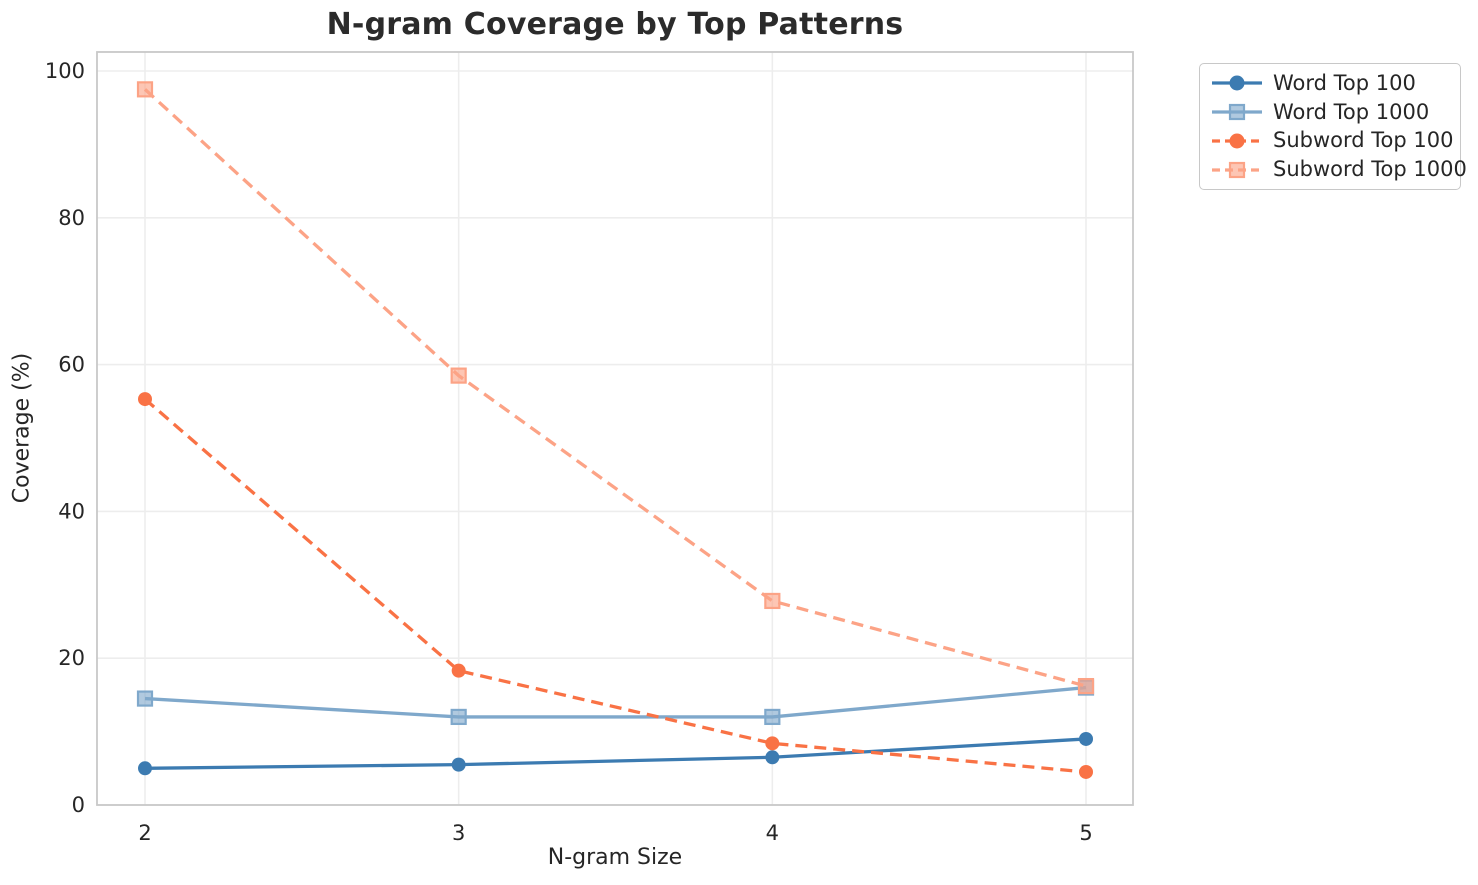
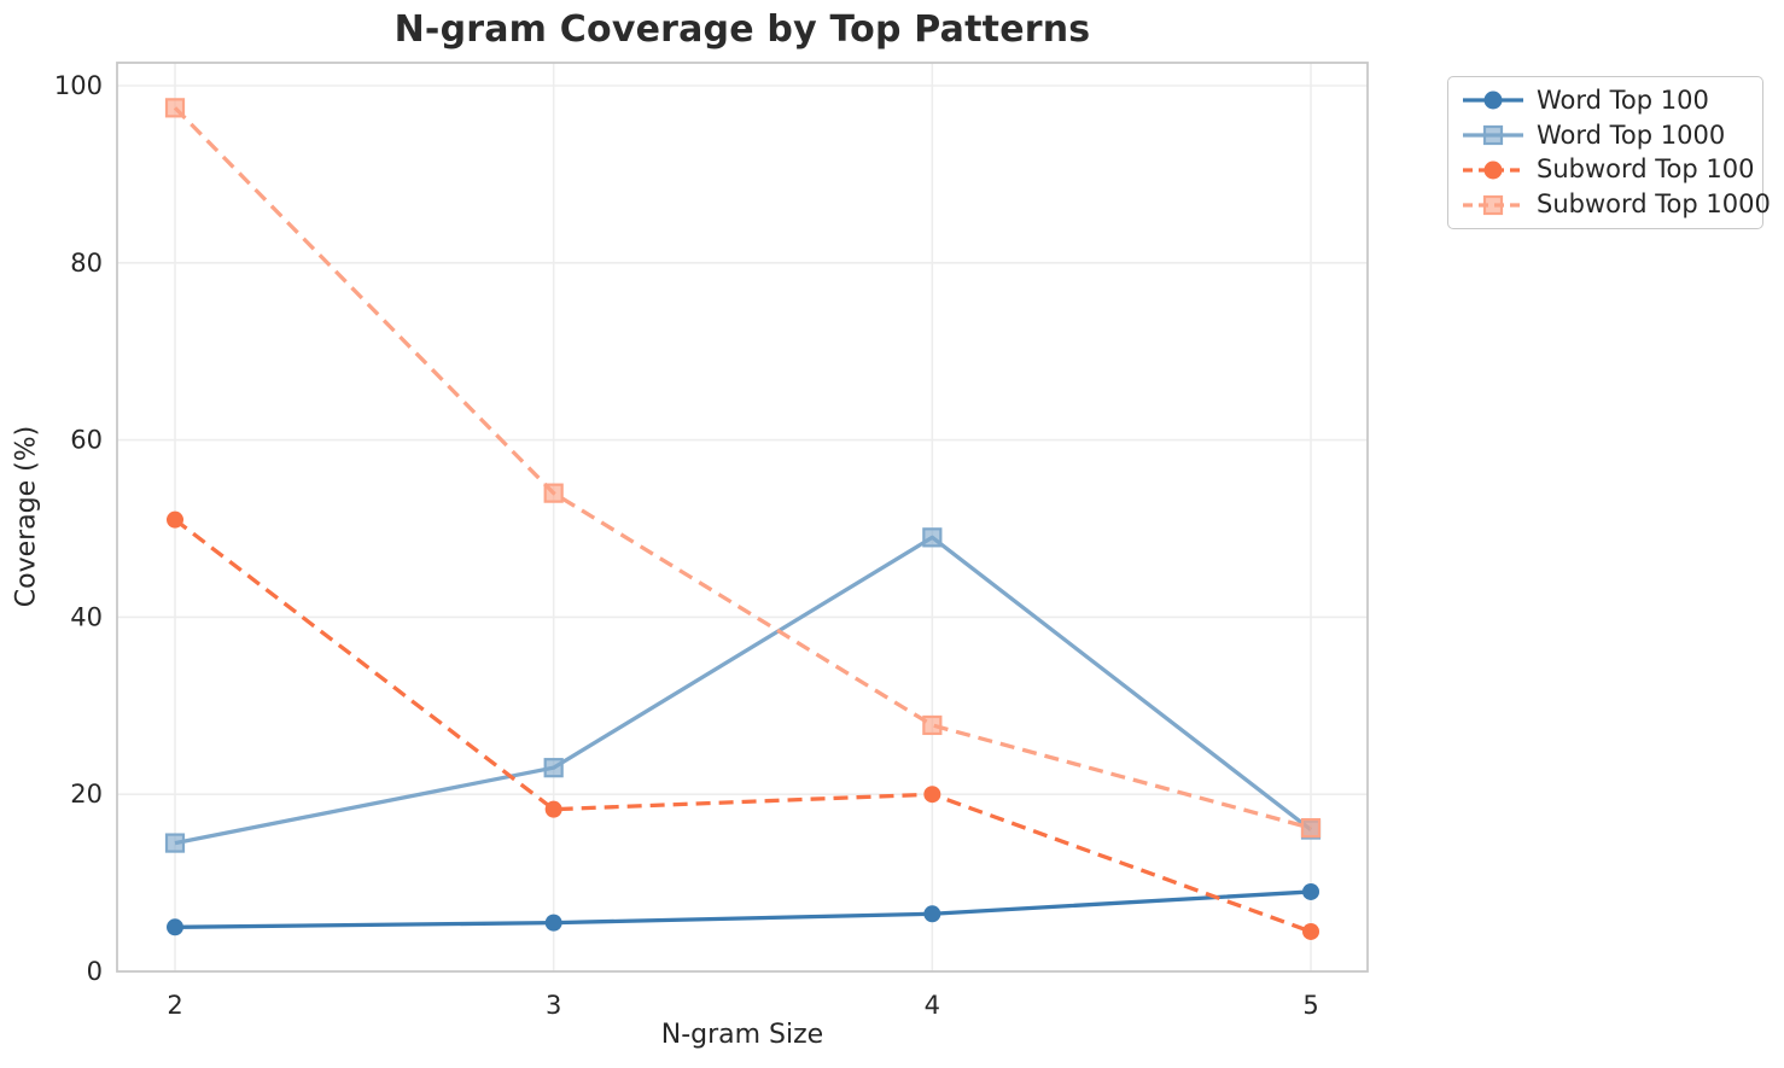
Subword Top 100/2: 55 -> 51
Word Top 1000/3: 12 -> 23
Subword Top 1000/3: 58 -> 54
Word Top 1000/4: 12 -> 49
Subword Top 100/4: 8 -> 20
